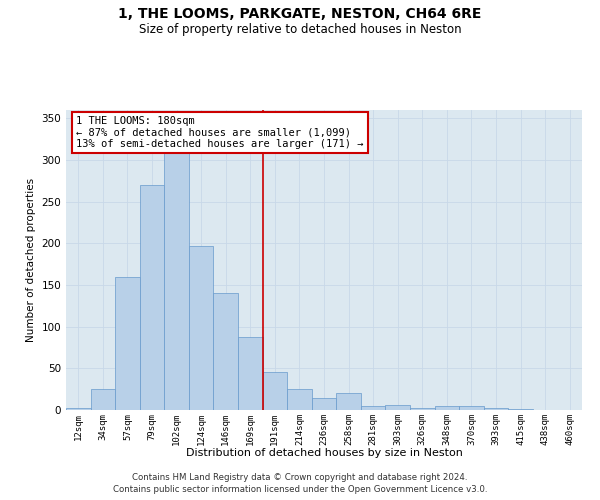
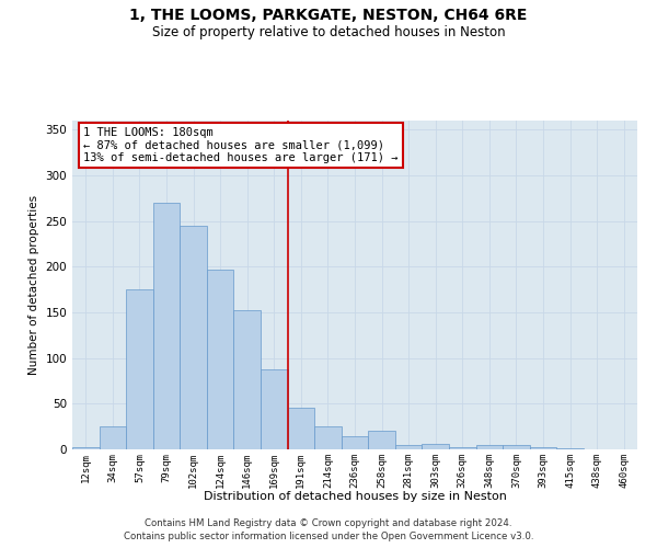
57sqm: 160 -> 175
102sqm: 310 -> 245
146sqm: 140 -> 152
